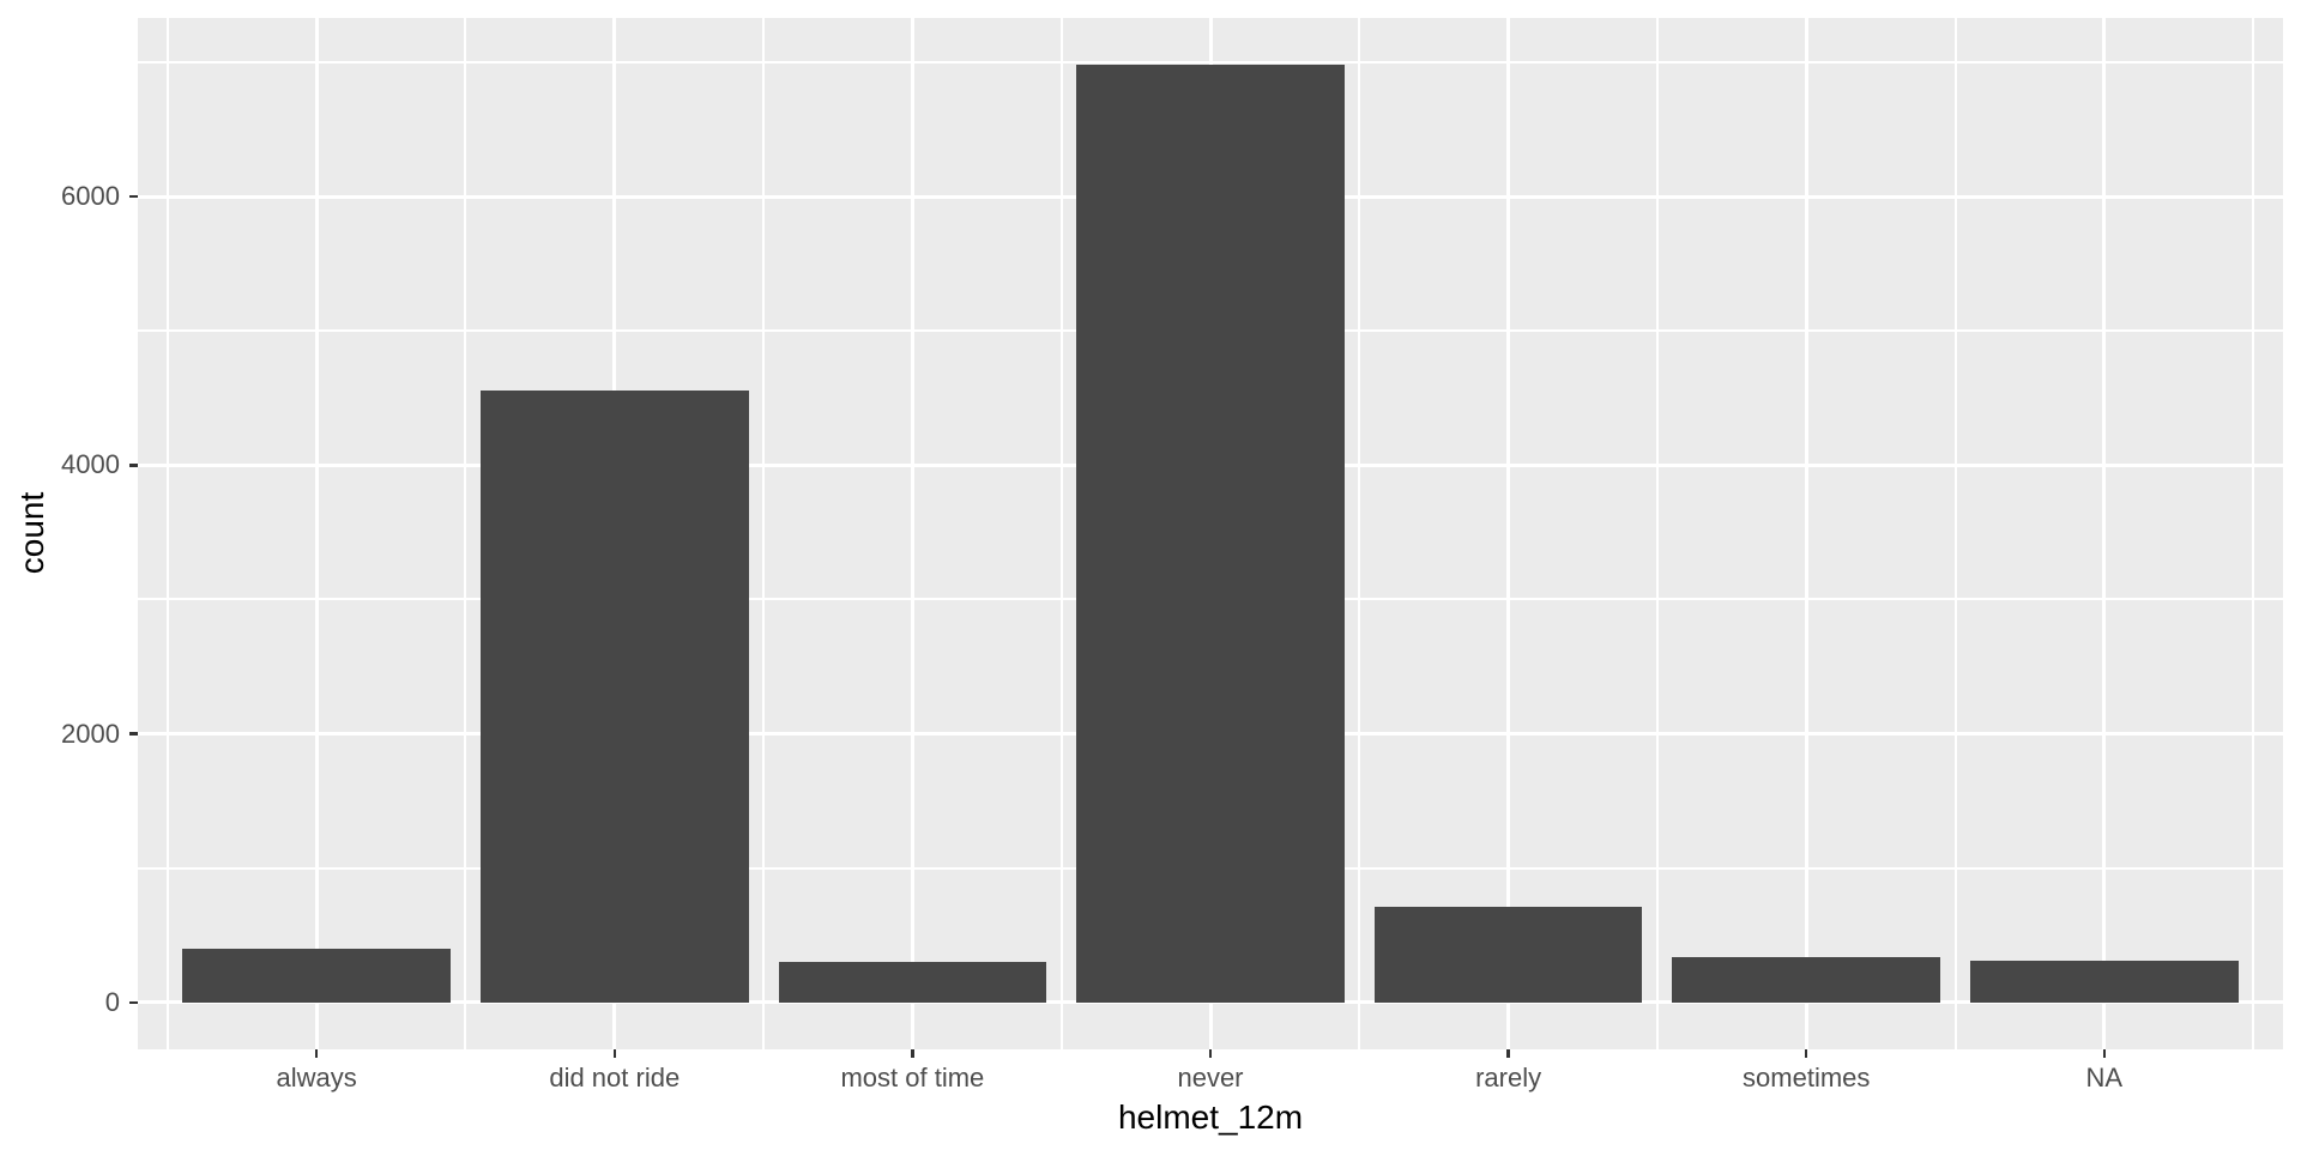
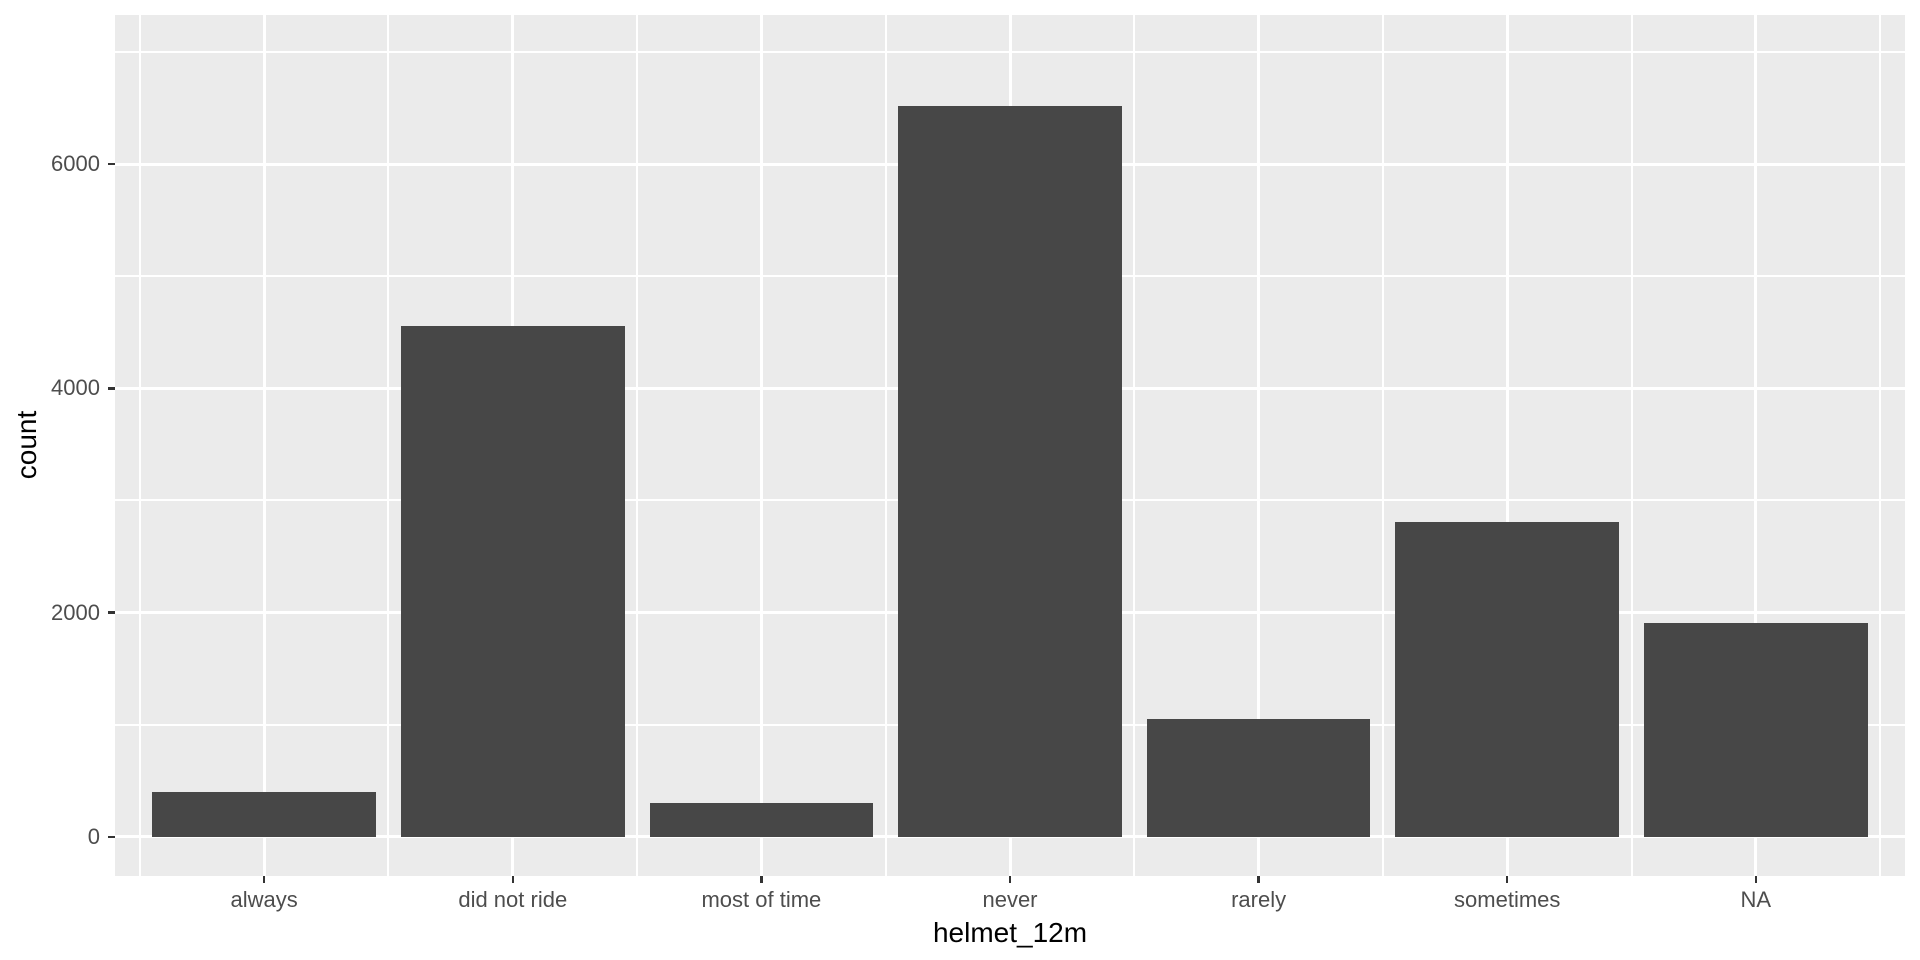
never: 6980 -> 6520
rarely: 710 -> 1050
sometimes: 340 -> 2810
NA: 310 -> 1910
